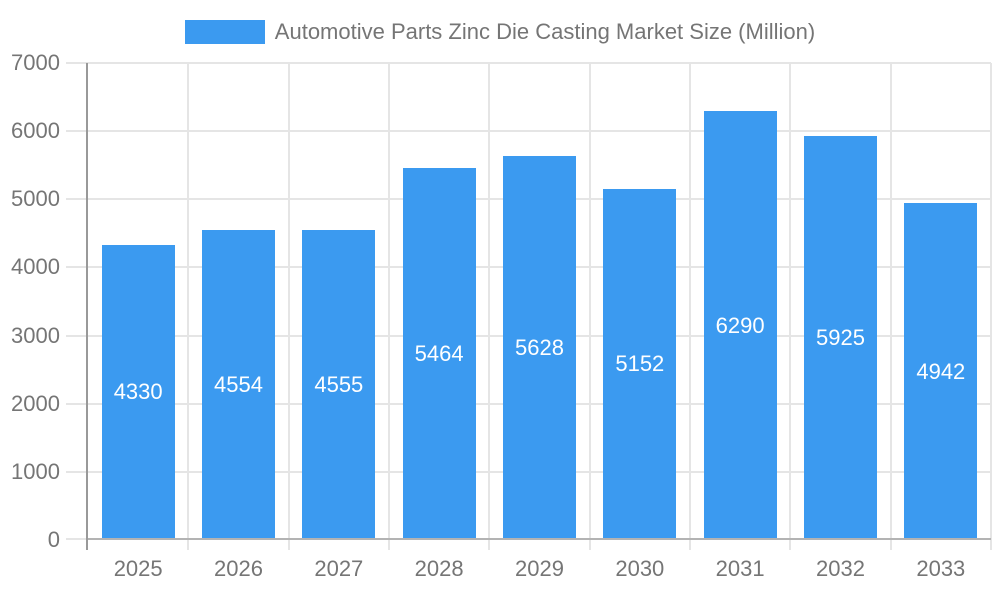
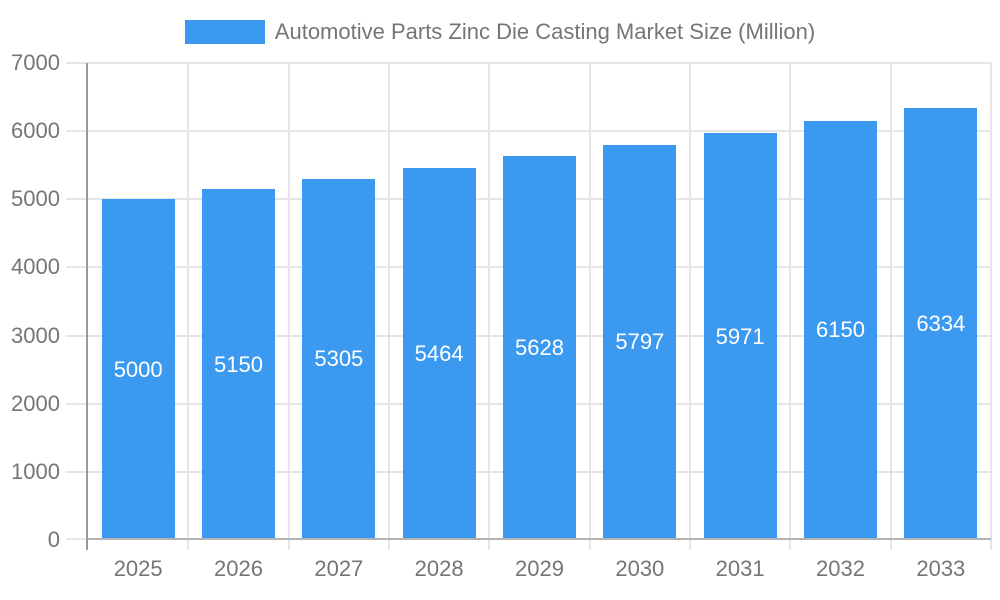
2025: 4330 -> 5000
2026: 4554 -> 5150
2027: 4555 -> 5305
2030: 5152 -> 5797
2031: 6290 -> 5971
2032: 5925 -> 6150
2033: 4942 -> 6334
